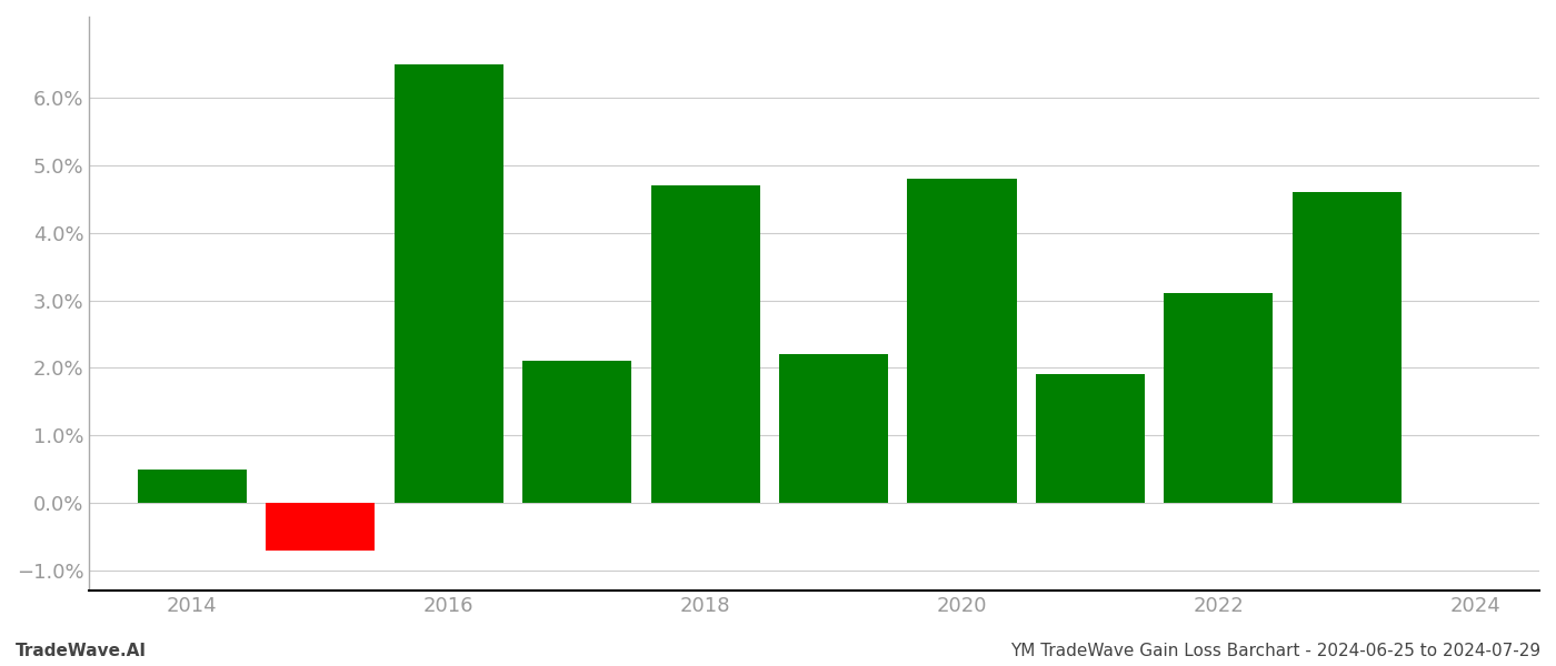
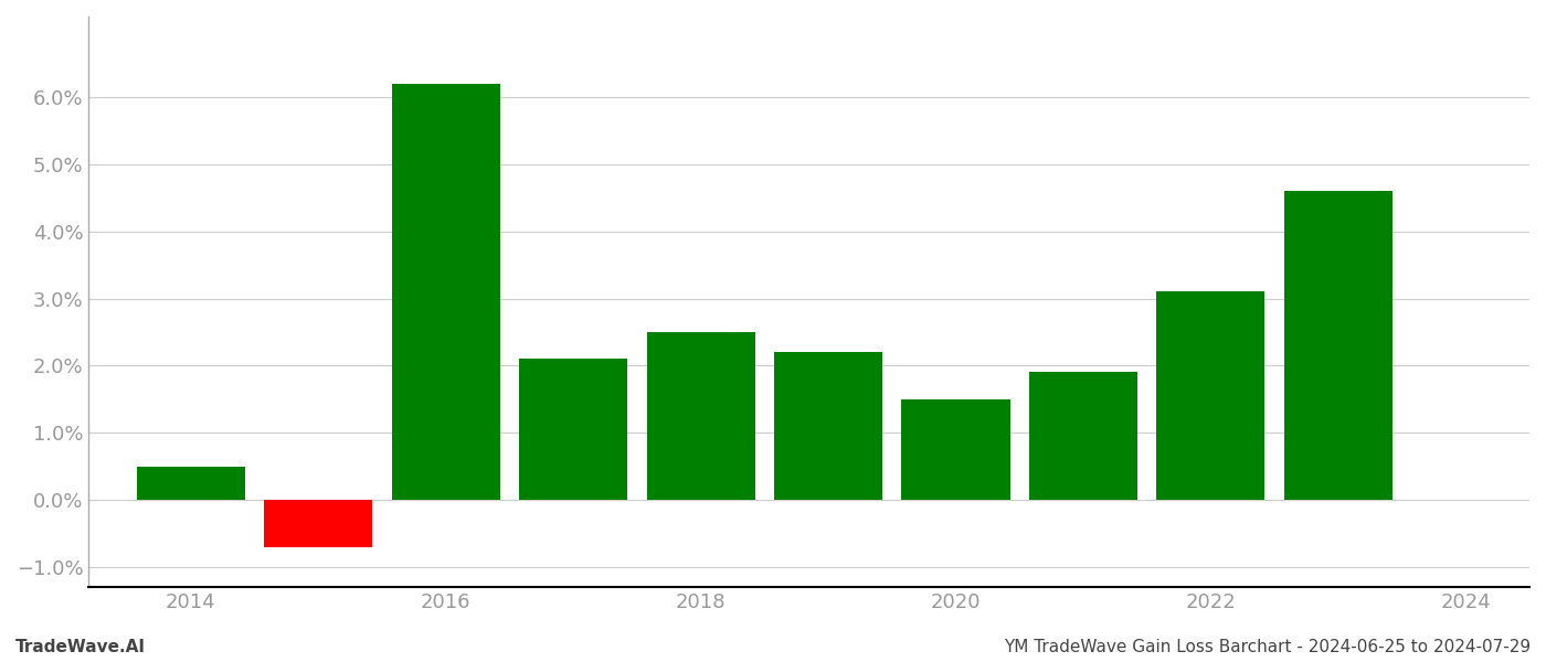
2016: 6.5% -> 6.2%
2018: 4.7% -> 2.5%
2020: 4.8% -> 1.5%
